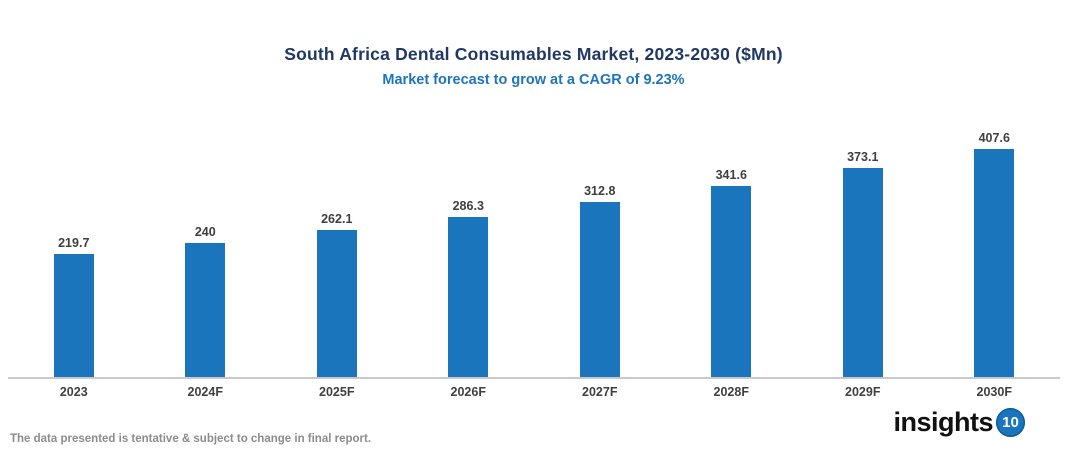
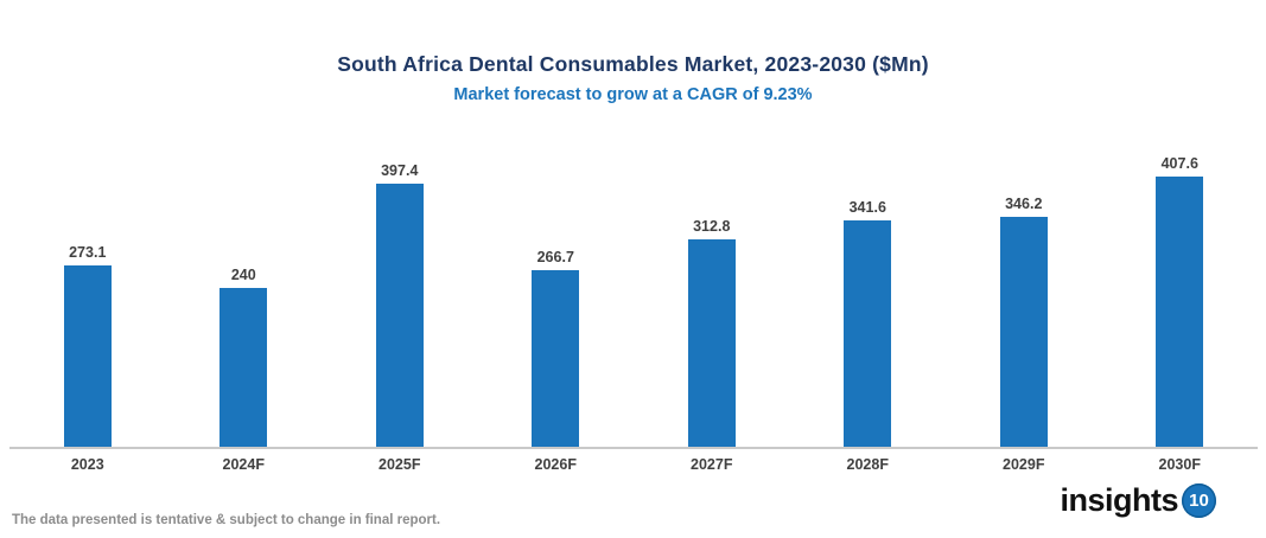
2023: 219.7 -> 273.1
2025F: 262.1 -> 397.4
2026F: 286.3 -> 266.7
2029F: 373.1 -> 346.2
